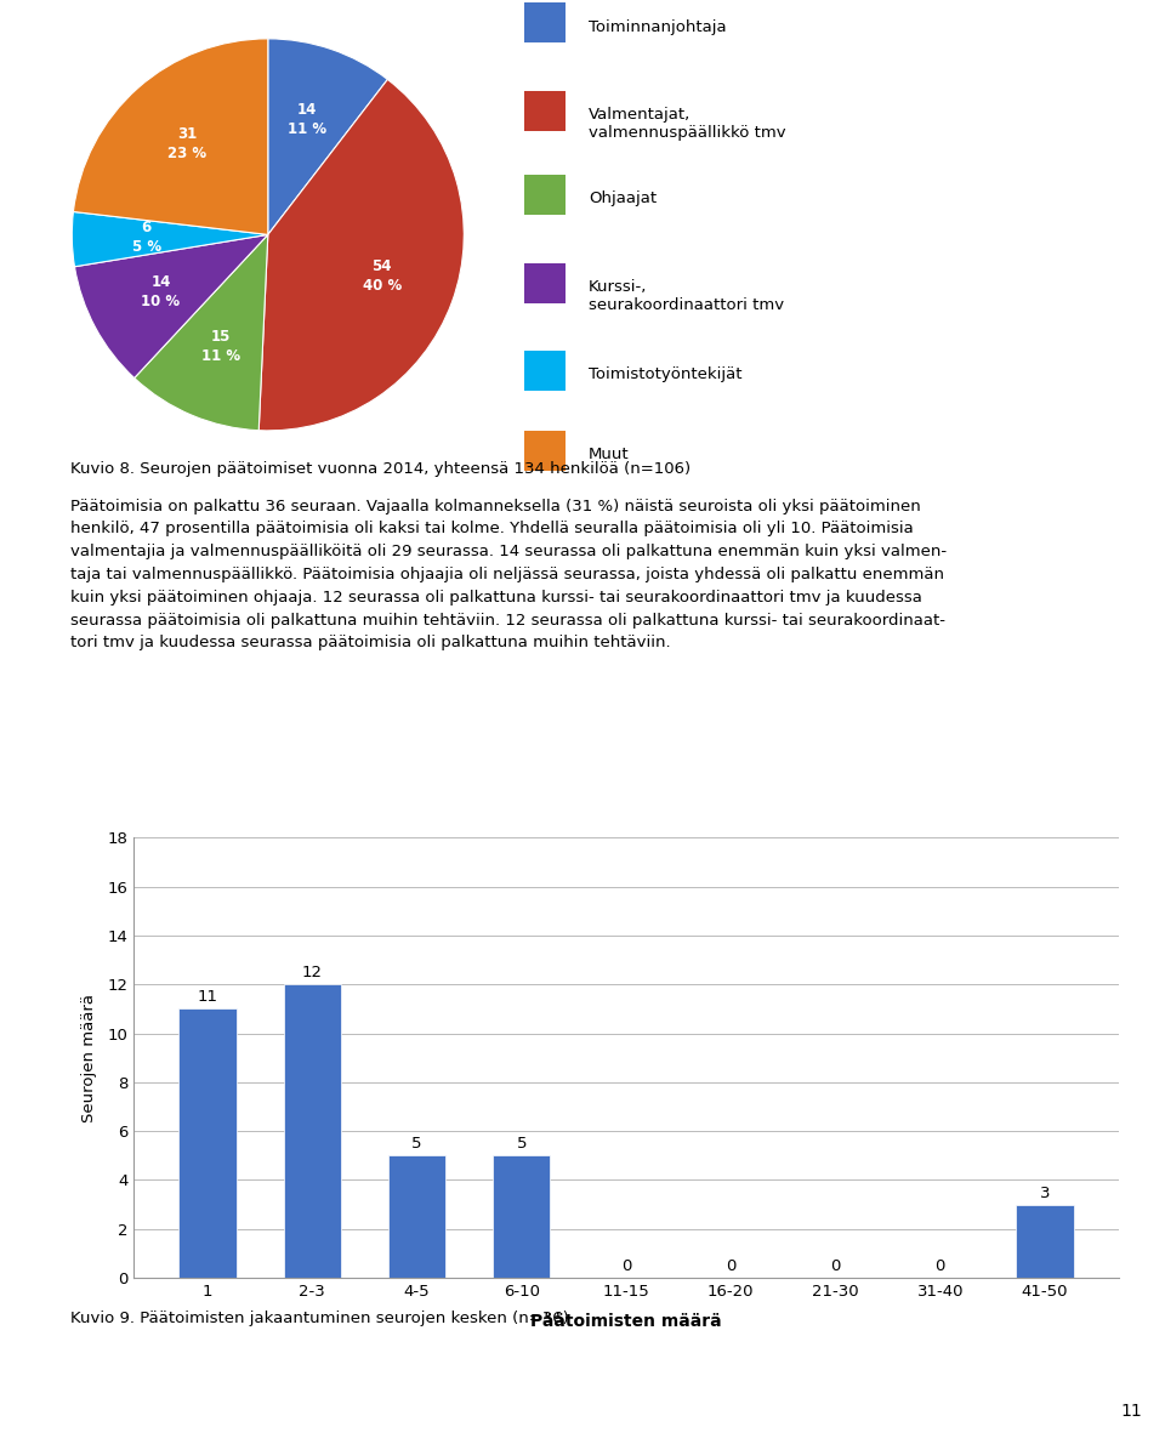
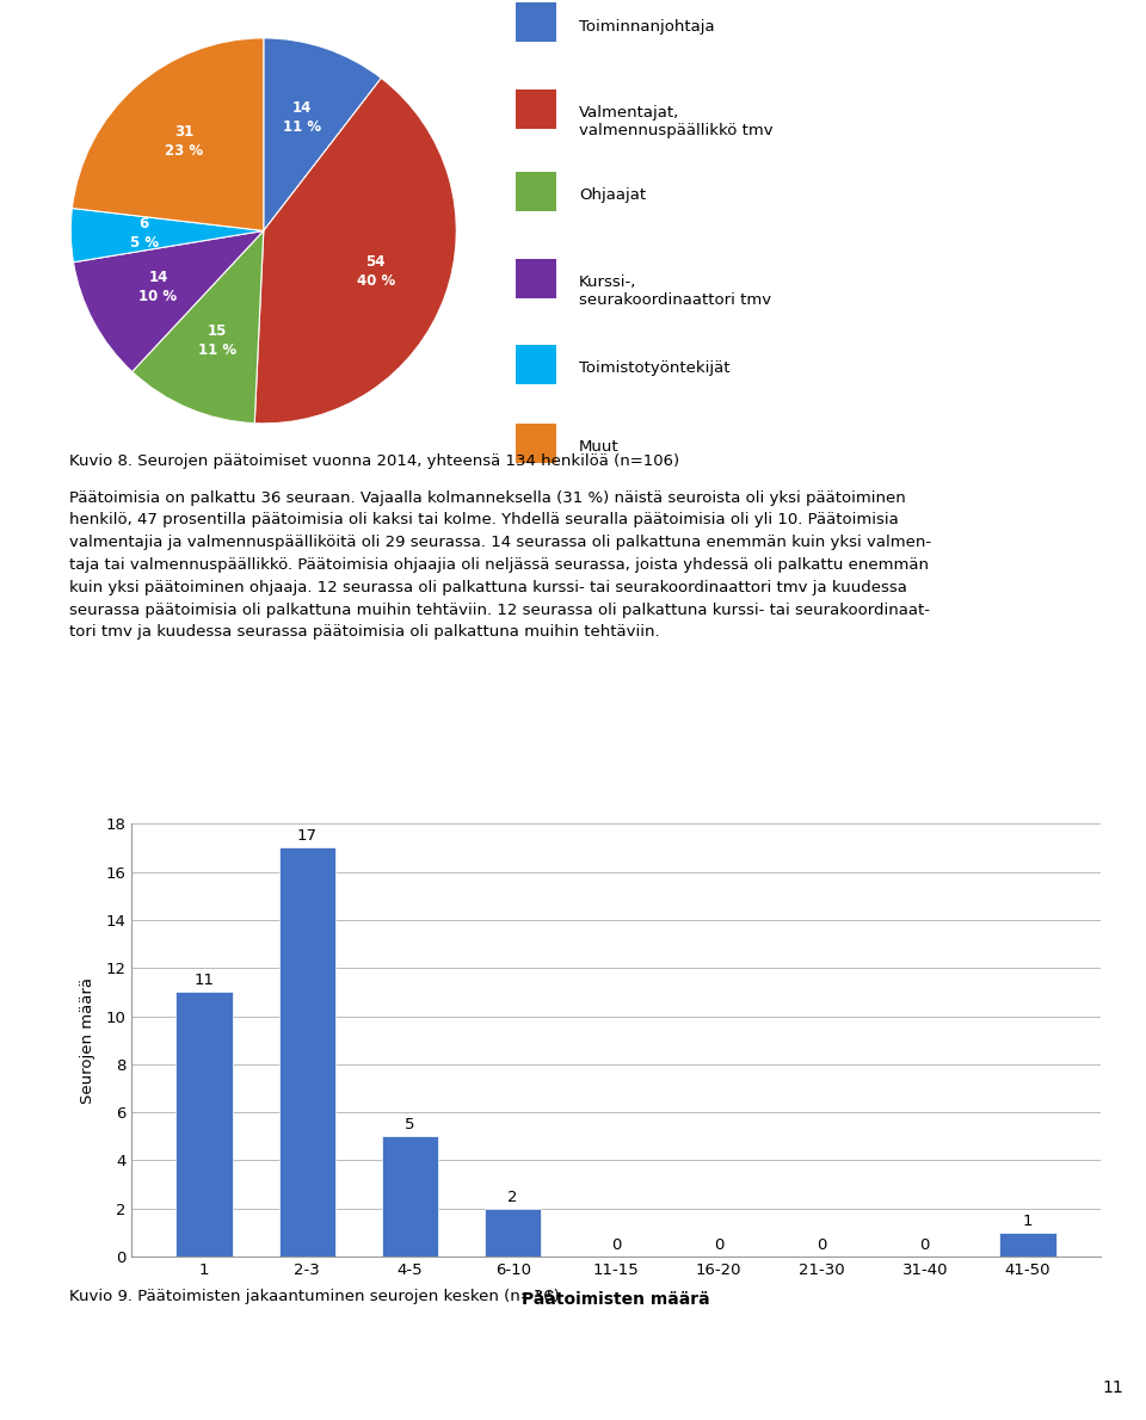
2-3: 12 -> 17
6-10: 5 -> 2
41-50: 3 -> 1
